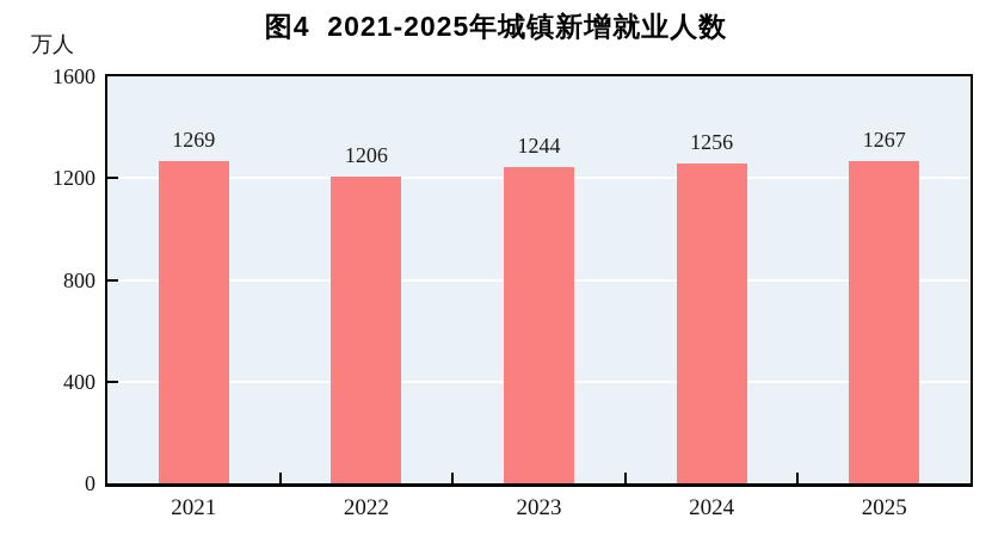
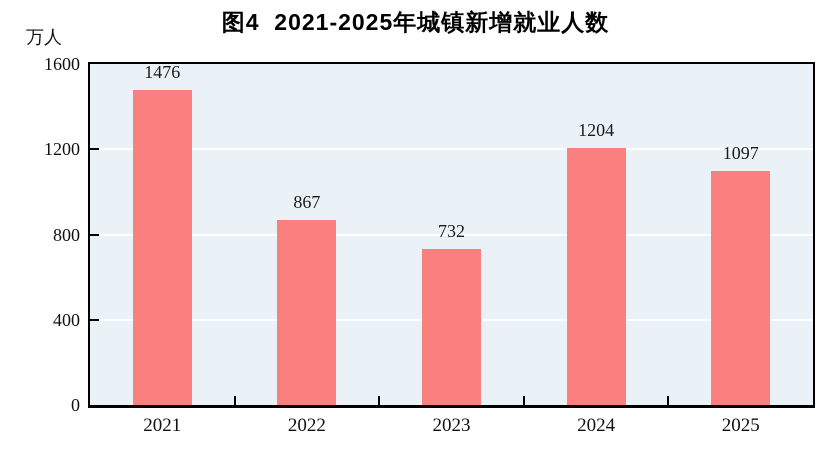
2021: 1269 -> 1476
2022: 1206 -> 867
2023: 1244 -> 732
2024: 1256 -> 1204
2025: 1267 -> 1097
